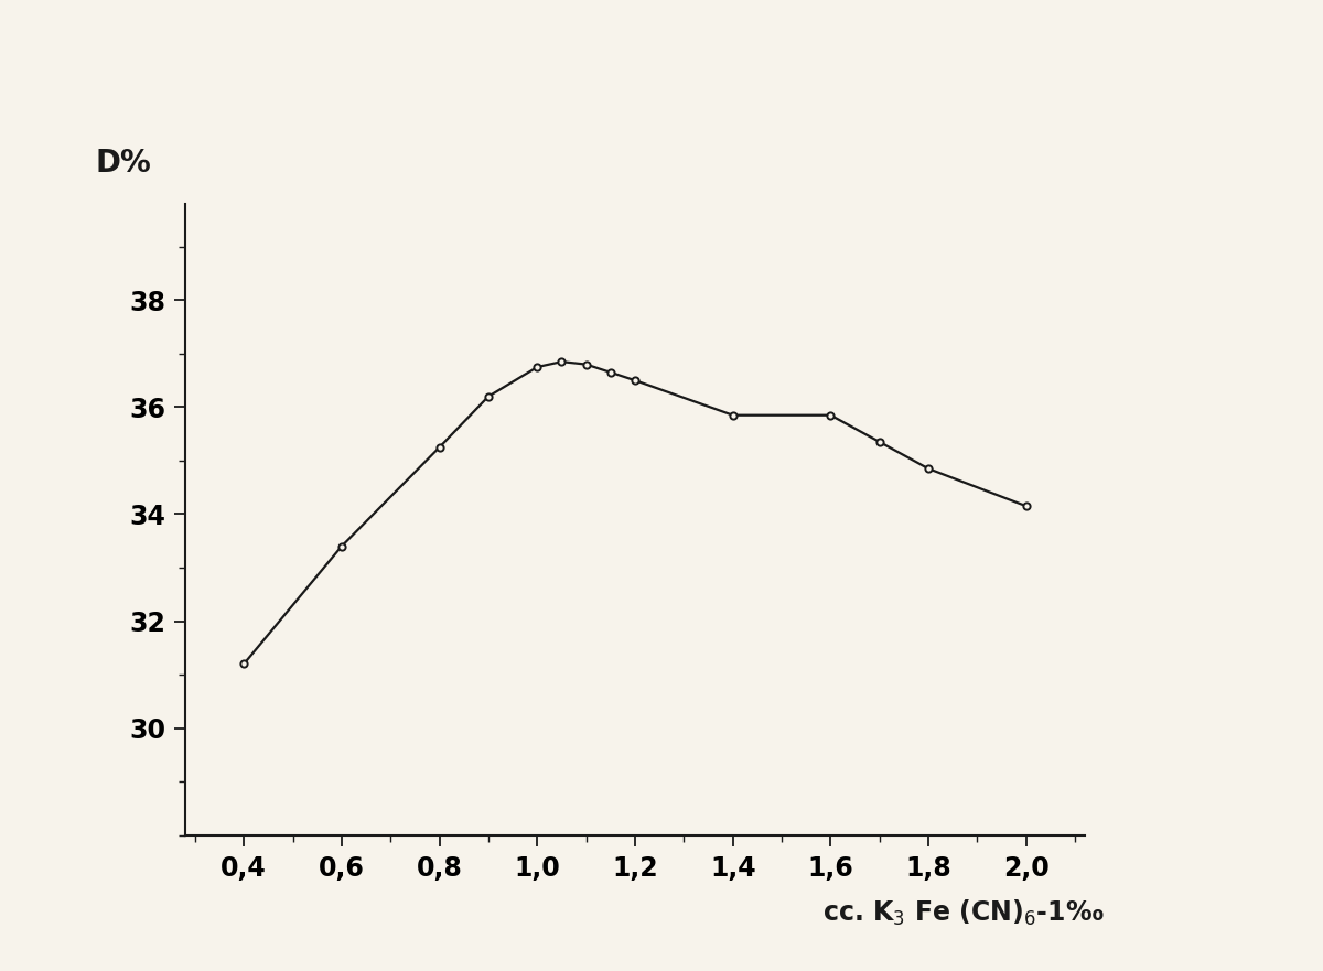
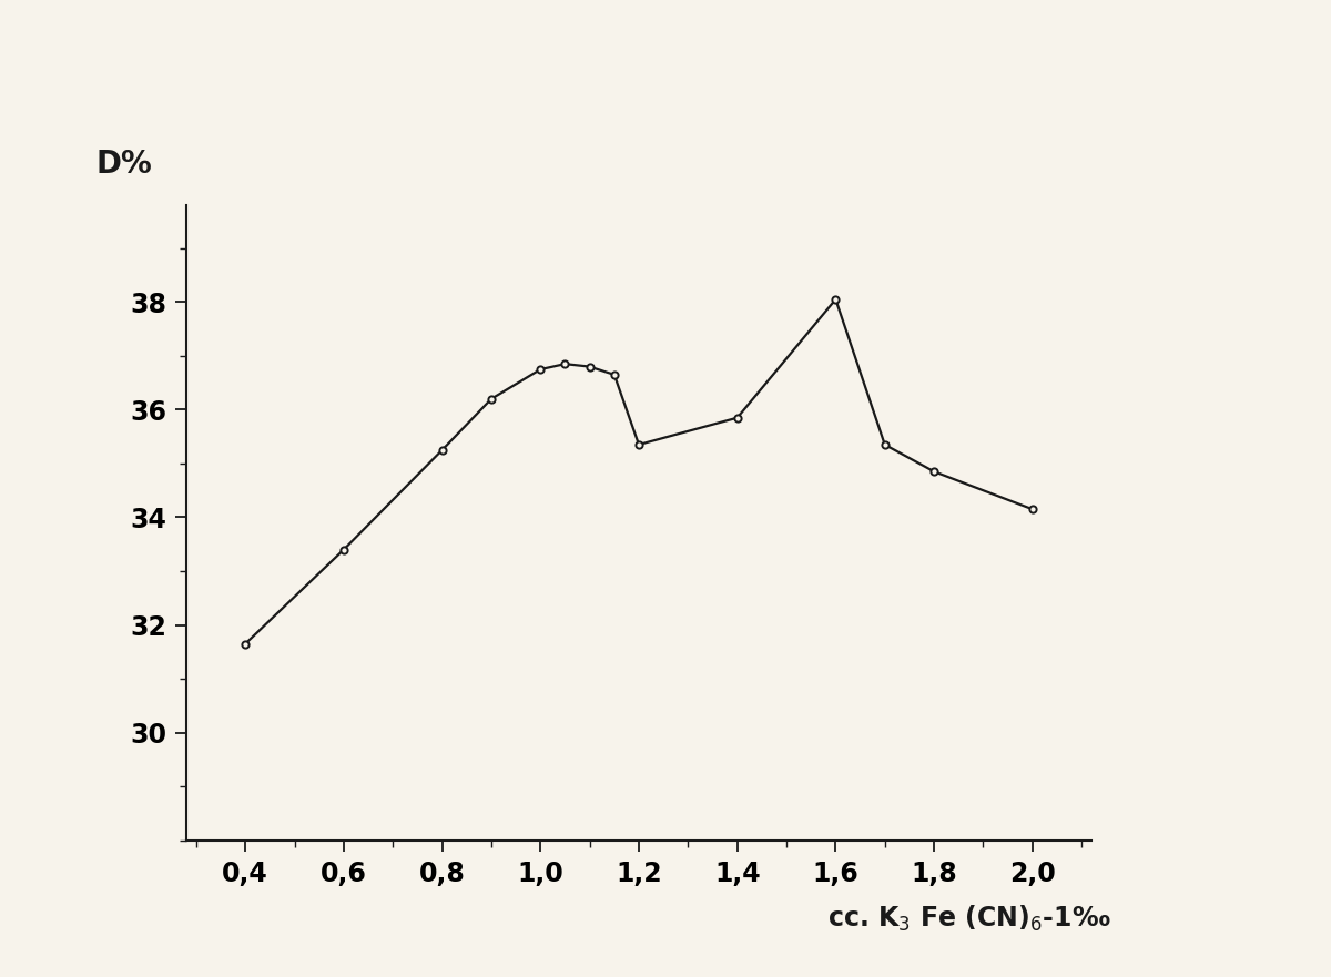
0,4: 31.20 -> 31.65
1,2: 36.50 -> 35.35
1,6: 35.85 -> 38.05
